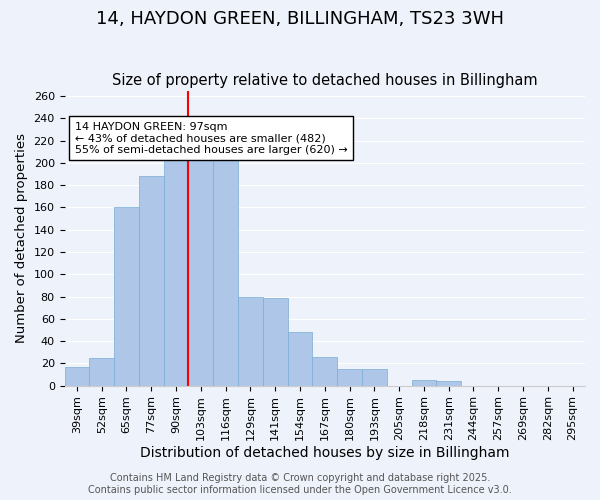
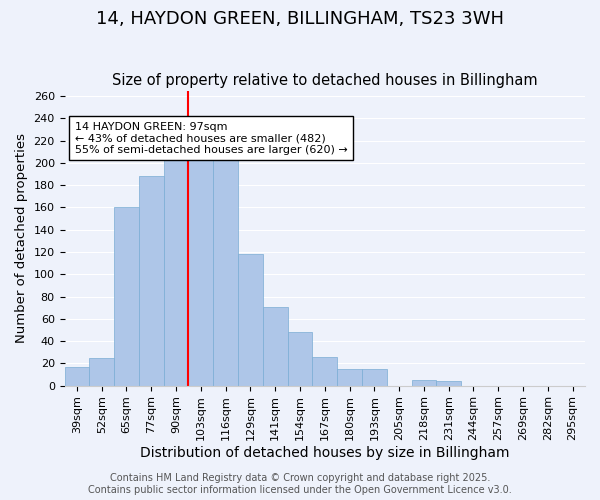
129sqm: 80 -> 118
141sqm: 79 -> 71
